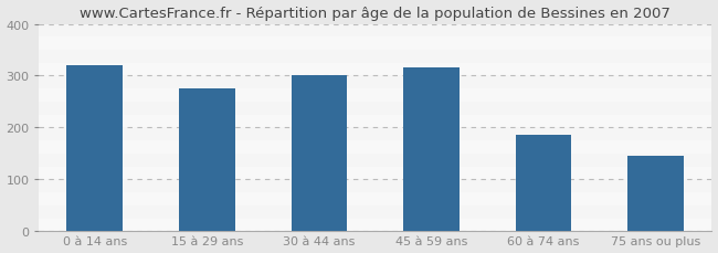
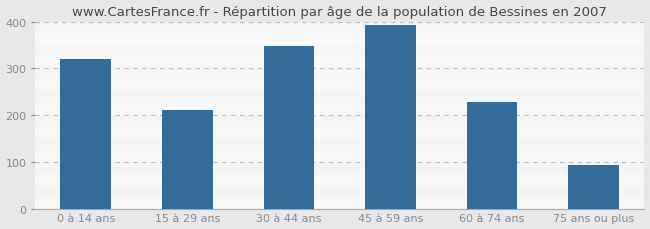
15 à 29 ans: 275 -> 212
30 à 44 ans: 300 -> 347
45 à 59 ans: 315 -> 393
60 à 74 ans: 185 -> 228
75 ans ou plus: 145 -> 95
